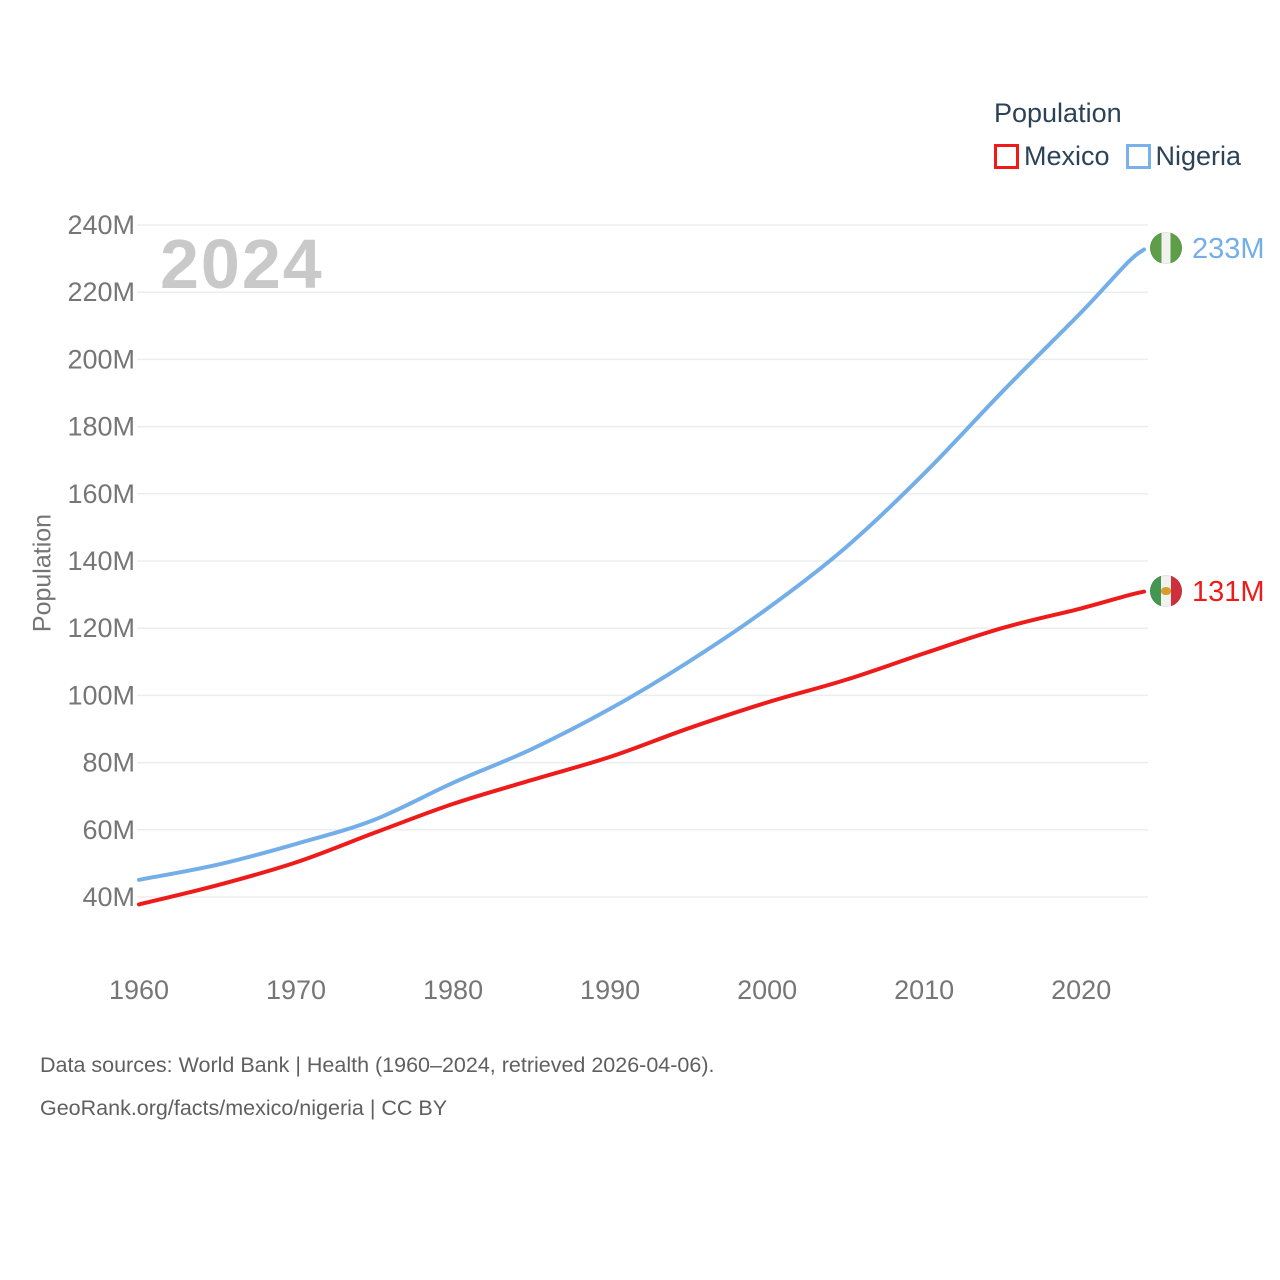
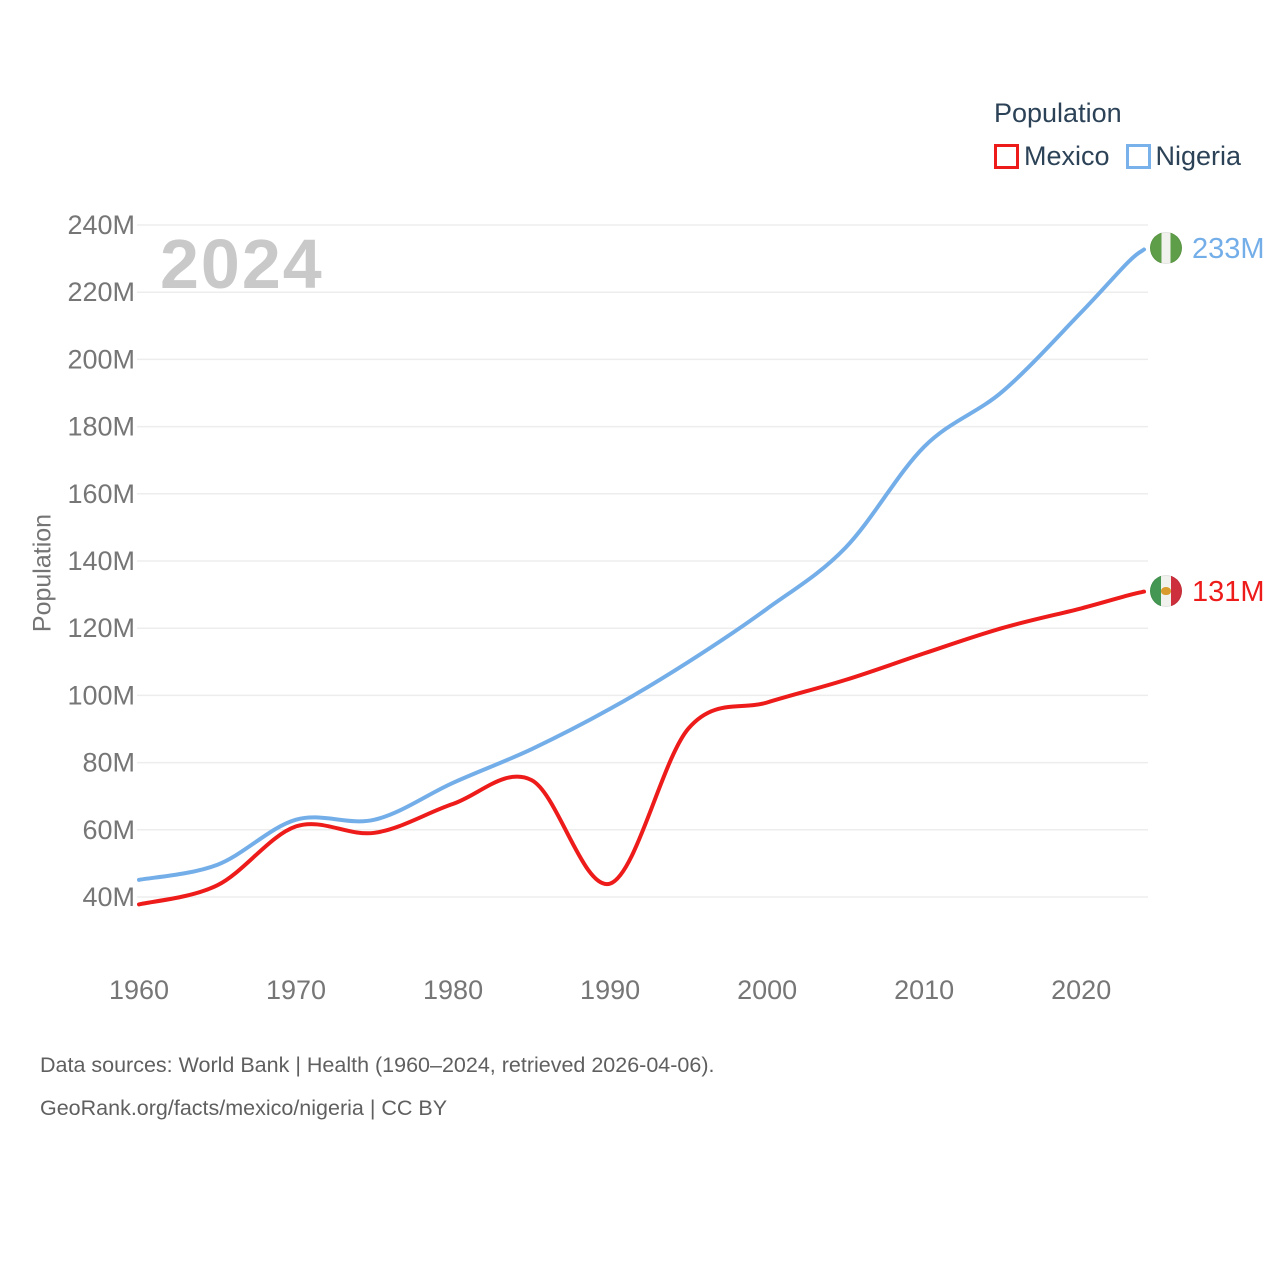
Mexico/1970: 50M -> 61M
Nigeria/1970: 56M -> 63M
Mexico/1990: 82M -> 44M
Nigeria/2010: 166M -> 174M
